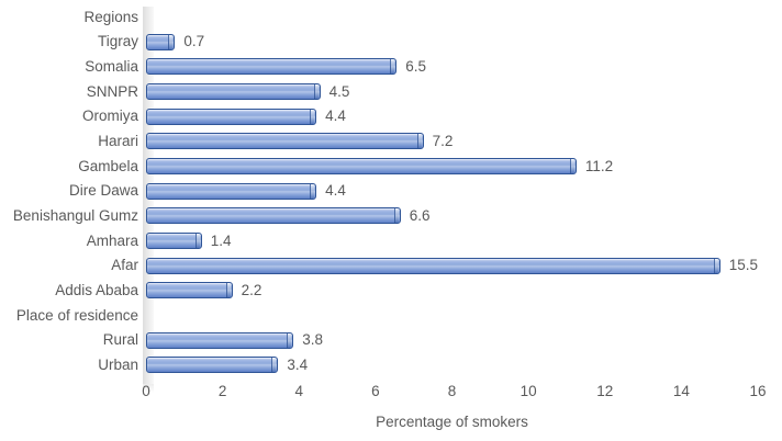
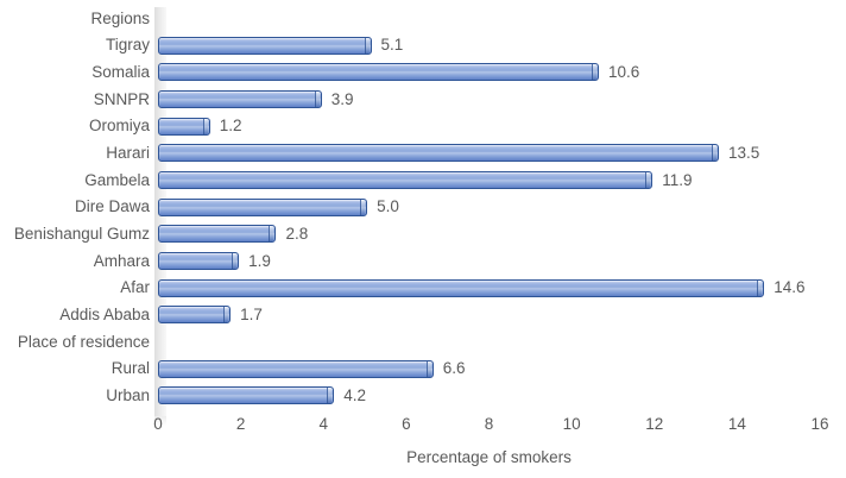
Tigray: 0.7 -> 5.1
Somalia: 6.5 -> 10.6
SNNPR: 4.5 -> 3.9
Oromiya: 4.4 -> 1.2
Harari: 7.2 -> 13.5
Gambela: 11.2 -> 11.9
Dire Dawa: 4.4 -> 5.0
Benishangul Gumz: 6.6 -> 2.8
Amhara: 1.4 -> 1.9
Afar: 15.5 -> 14.6
Addis Ababa: 2.2 -> 1.7
Rural: 3.8 -> 6.6
Urban: 3.4 -> 4.2
